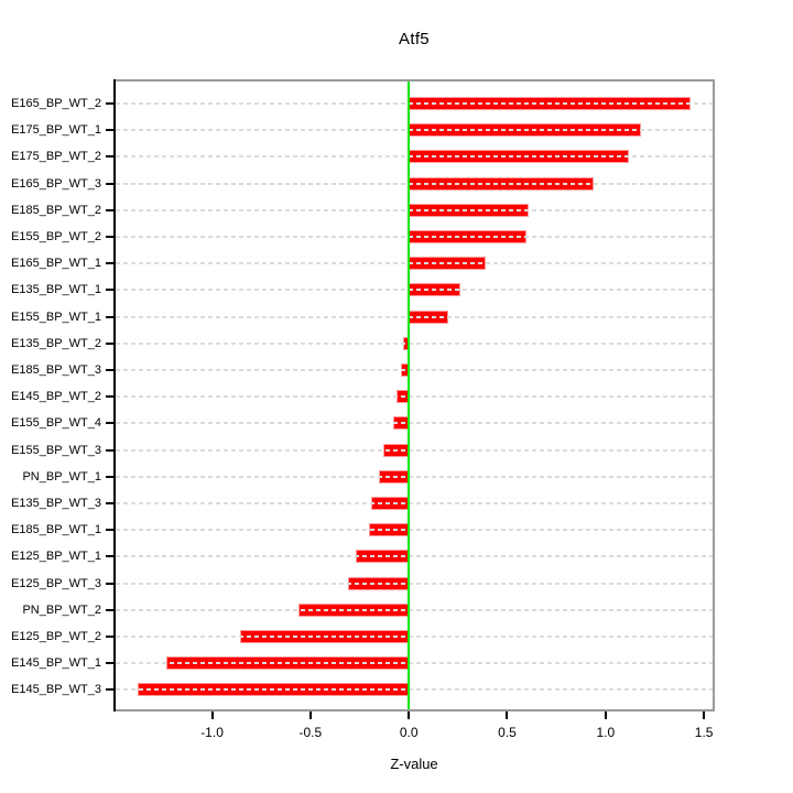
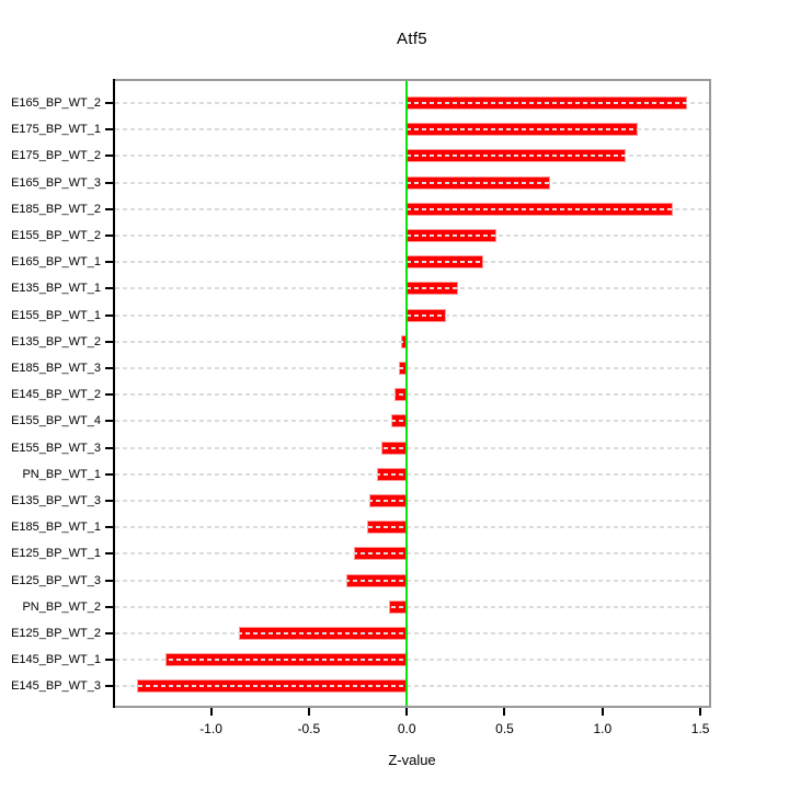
E165_BP_WT_3: 0.94 -> 0.73
E185_BP_WT_2: 0.61 -> 1.36
E155_BP_WT_2: 0.60 -> 0.46
PN_BP_WT_2: -0.56 -> -0.09
